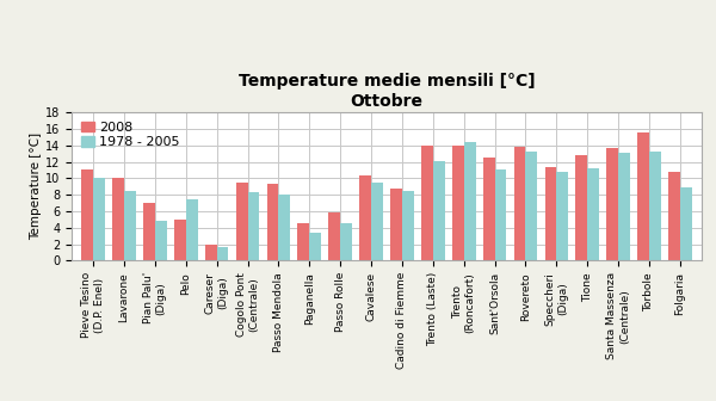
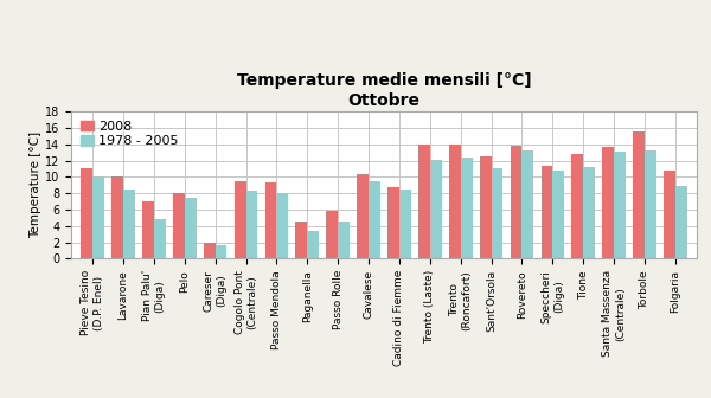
2008/Pelo: 5.0 -> 8.0
1978 - 2005/Trento (Roncafort): 14.4 -> 12.4
